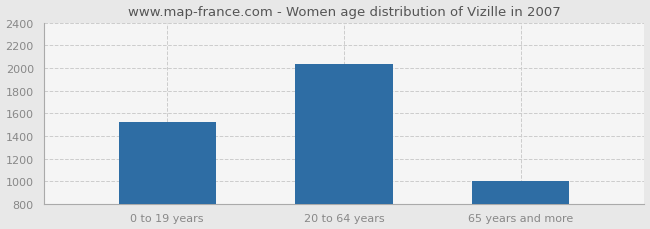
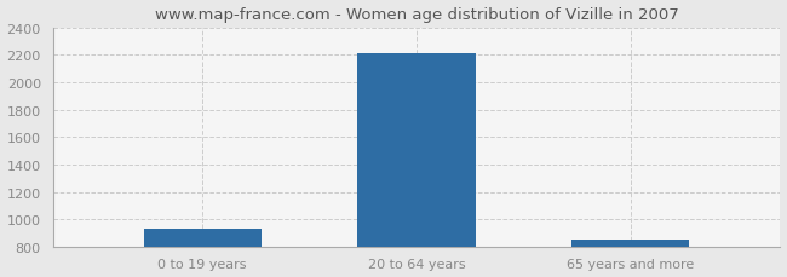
0 to 19 years: 1520 -> 930
20 to 64 years: 2040 -> 2210
65 years and more: 1000 -> 860
